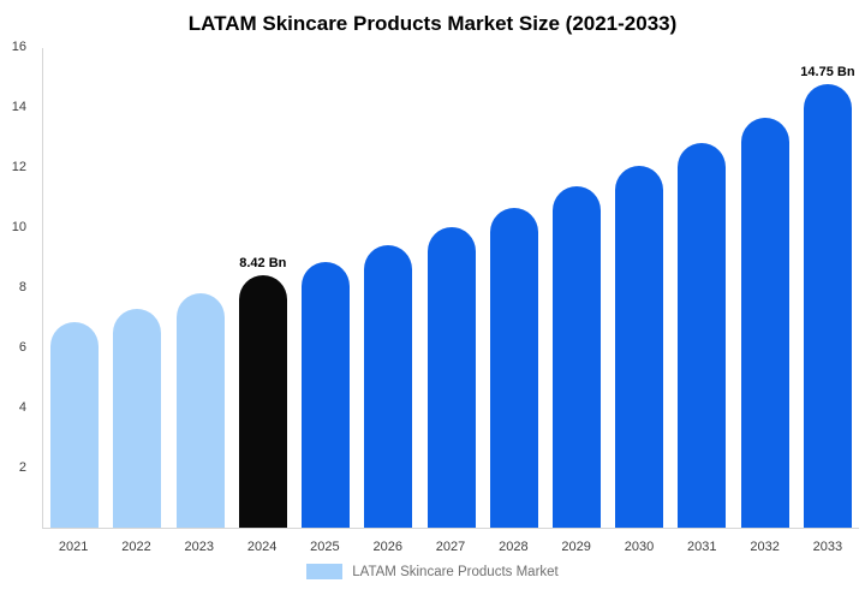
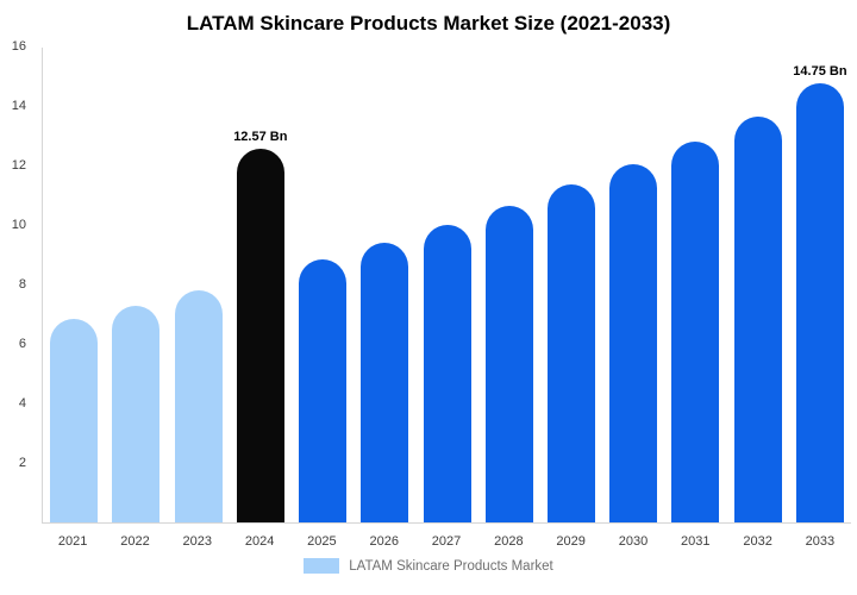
2024: 8.42 -> 12.57
